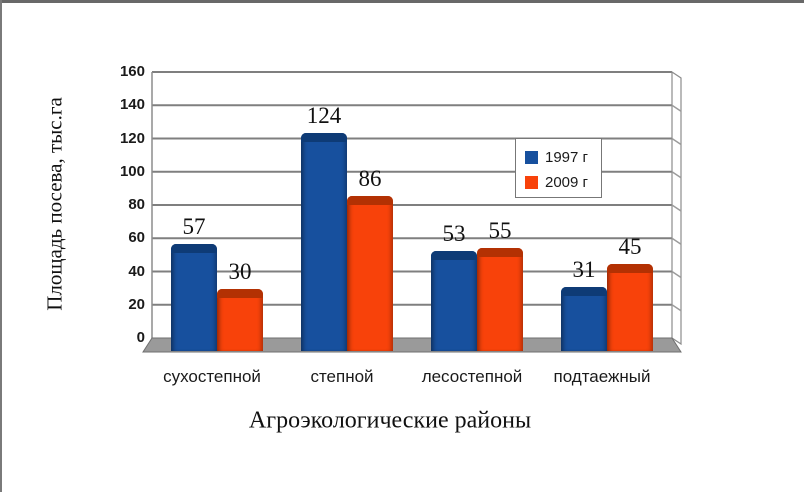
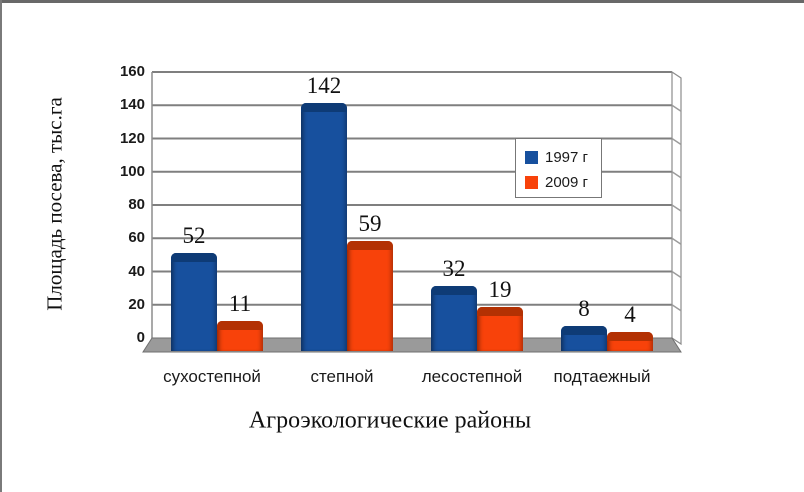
1997 г/сухостепной: 57 -> 52
2009 г/сухостепной: 30 -> 11
1997 г/степной: 124 -> 142
2009 г/степной: 86 -> 59
1997 г/лесостепной: 53 -> 32
2009 г/лесостепной: 55 -> 19
1997 г/подтаежный: 31 -> 8
2009 г/подтаежный: 45 -> 4
